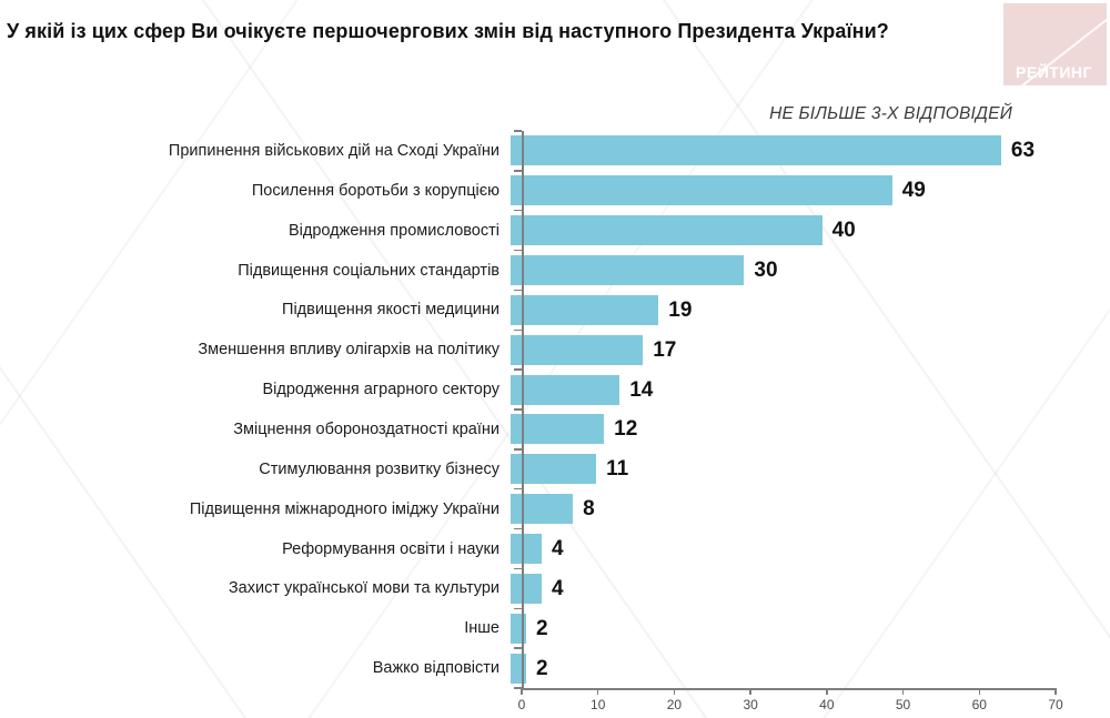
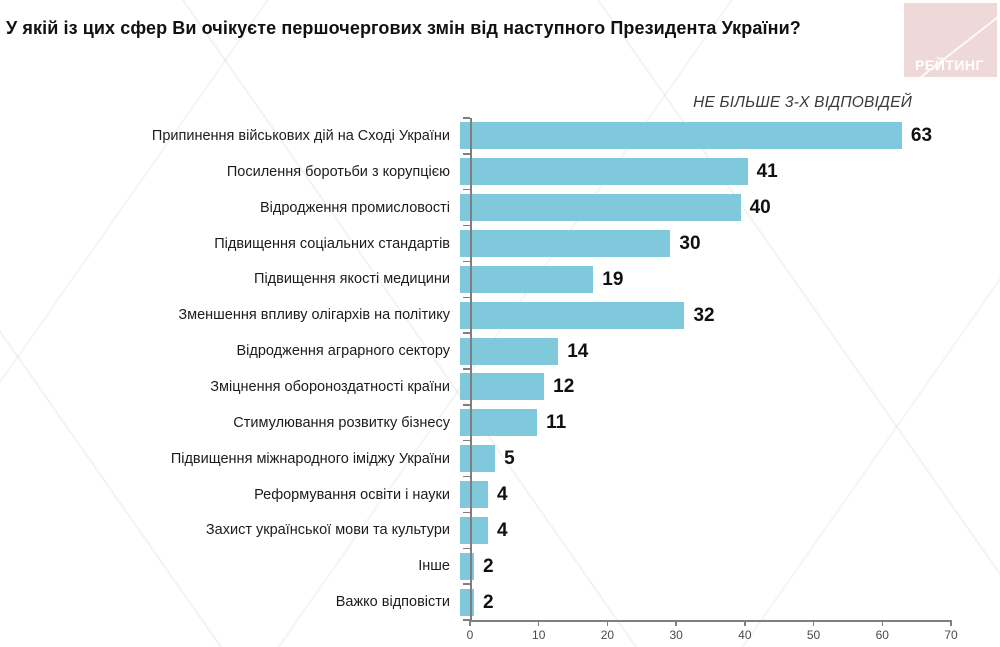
Посилення боротьби з корупцією: 49 -> 41
Зменшення впливу олігархів на політику: 17 -> 32
Підвищення міжнародного іміджу України: 8 -> 5
